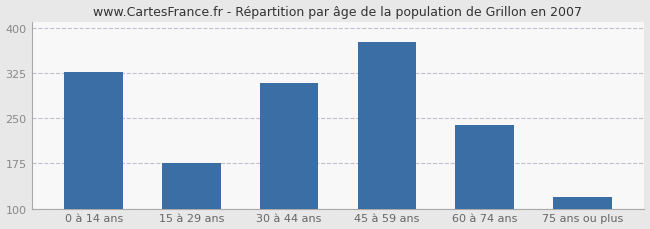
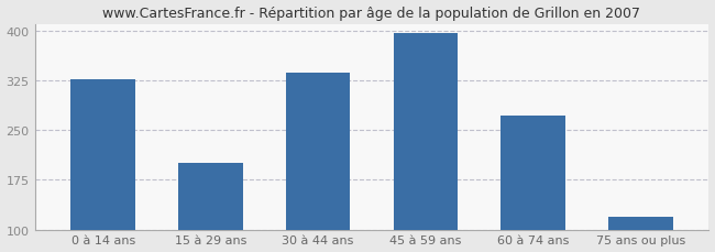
15 à 29 ans: 176 -> 200
30 à 44 ans: 308 -> 337
45 à 59 ans: 376 -> 396
60 à 74 ans: 238 -> 271
